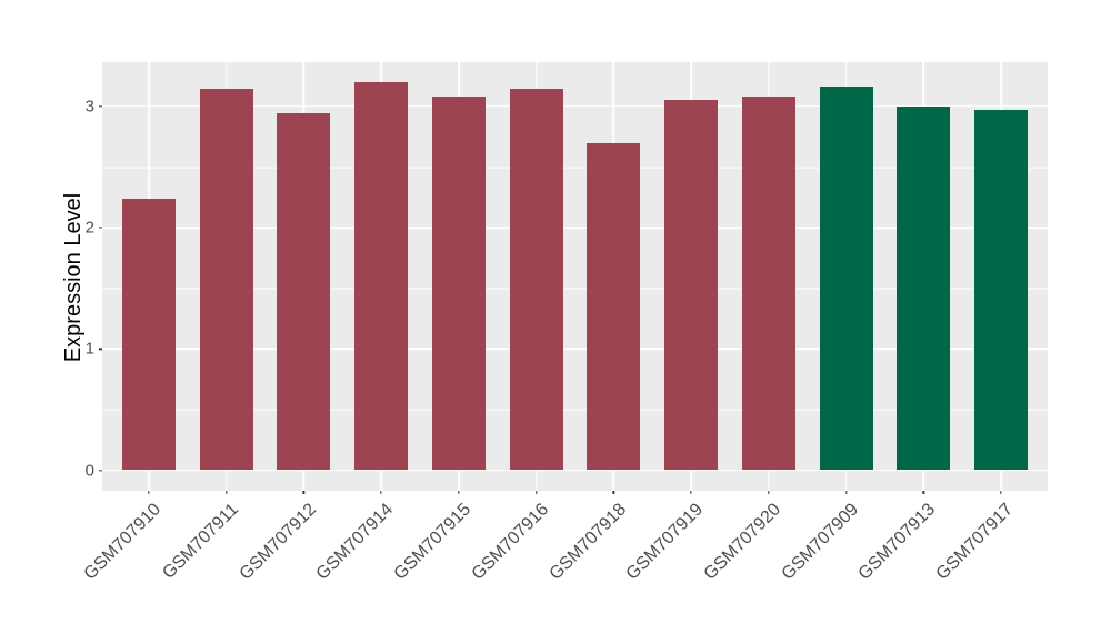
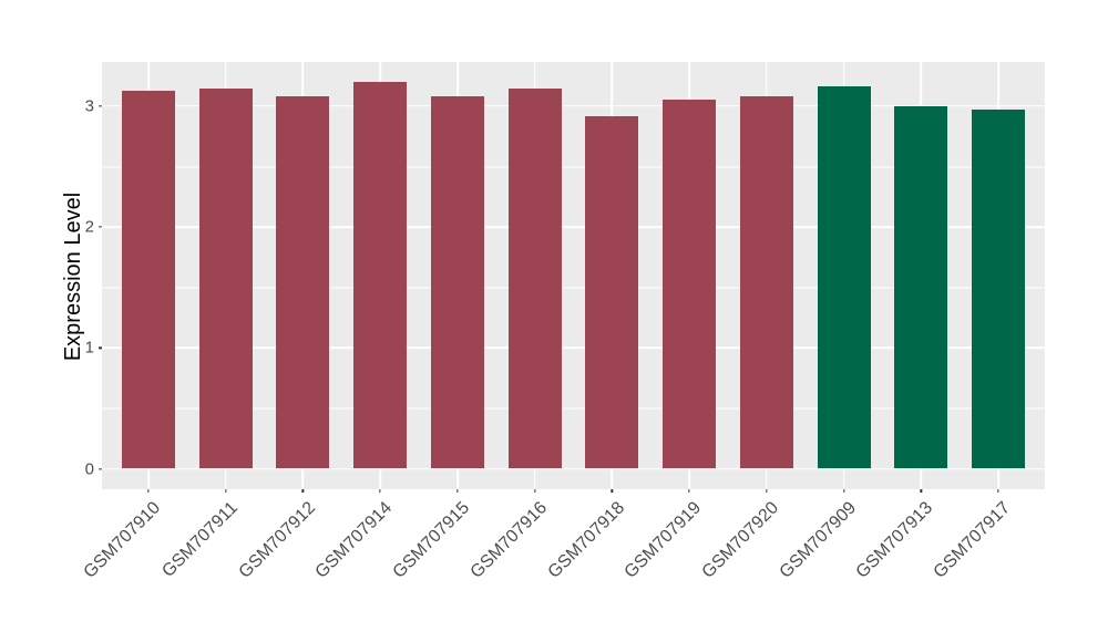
GSM707910: 2.24 -> 3.13
GSM707912: 2.94 -> 3.08
GSM707918: 2.70 -> 2.92
